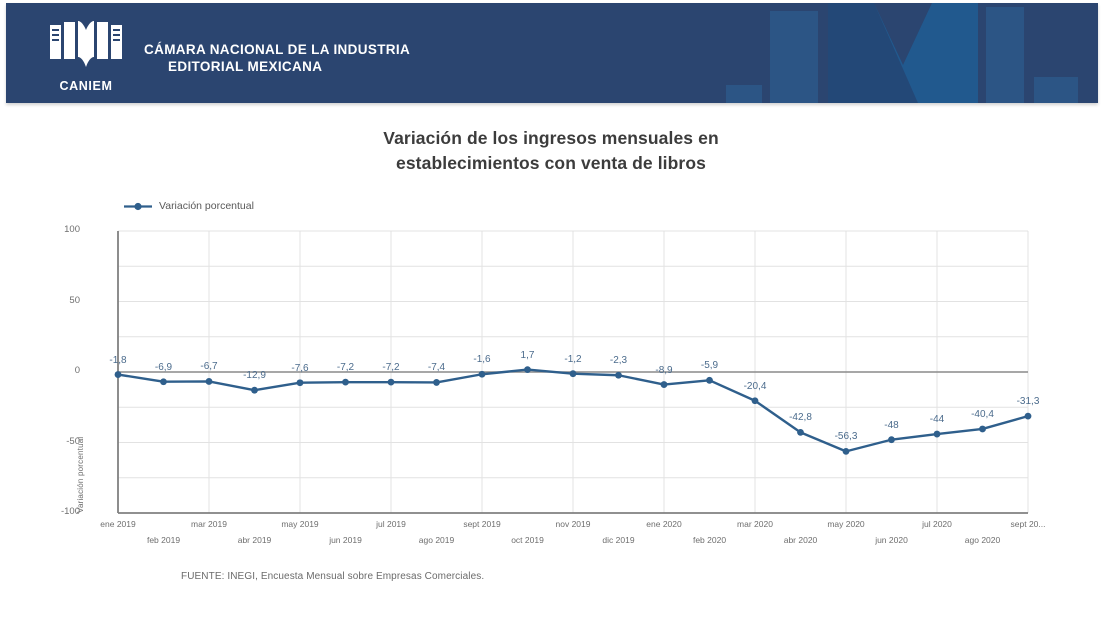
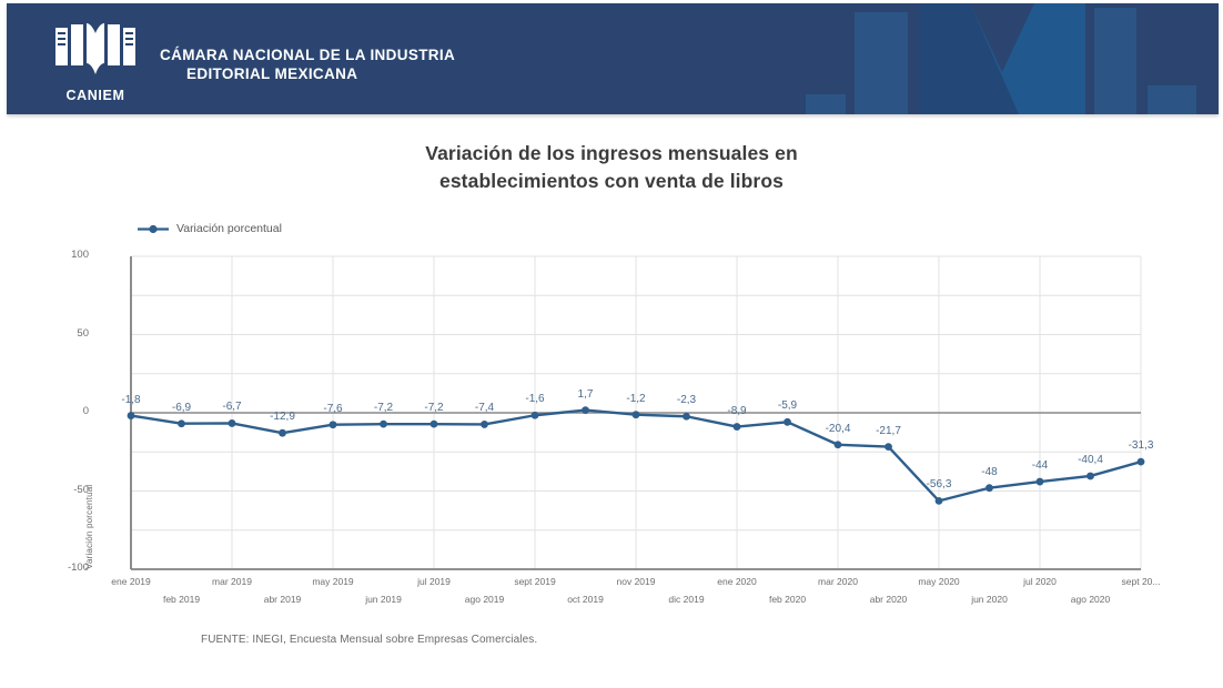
abr 2020: -42,8 -> -21,7
